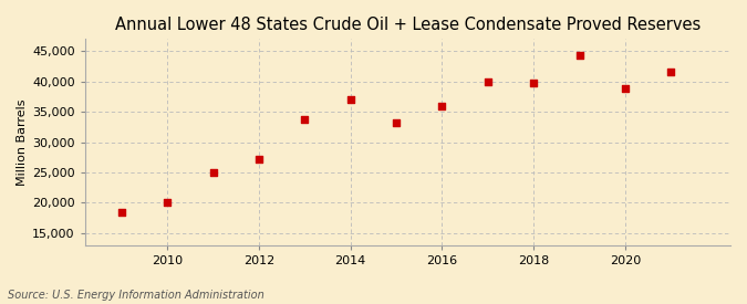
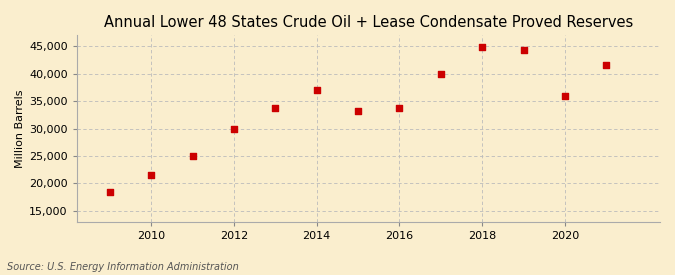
2010: 20,000 -> 21,500
2012: 27,200 -> 30,000
2016: 36,000 -> 33,800
2018: 39,800 -> 44,800
2020: 38,800 -> 36,000
